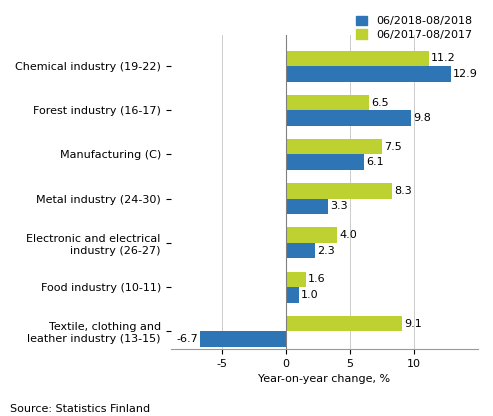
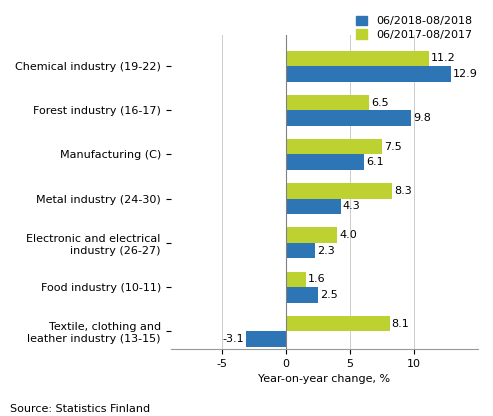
06/2018-08/2018/Metal industry (24-30): 3.3 -> 4.3
06/2018-08/2018/Food industry (10-11): 1.0 -> 2.5
06/2017-08/2017/Textile, clothing and leather industry (13-15): 9.1 -> 8.1
06/2018-08/2018/Textile, clothing and leather industry (13-15): -6.7 -> -3.1
